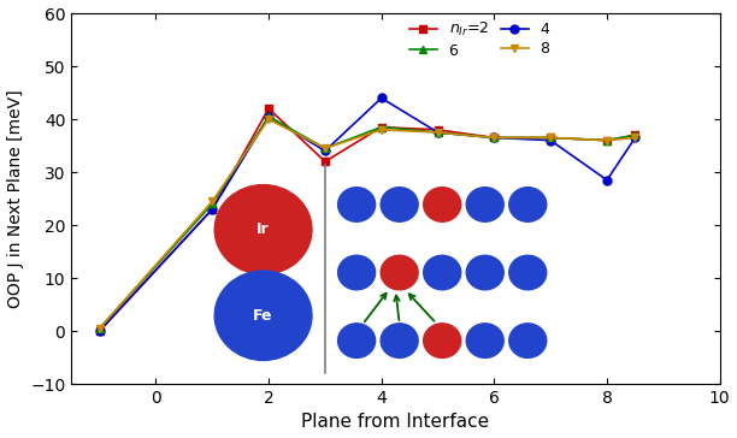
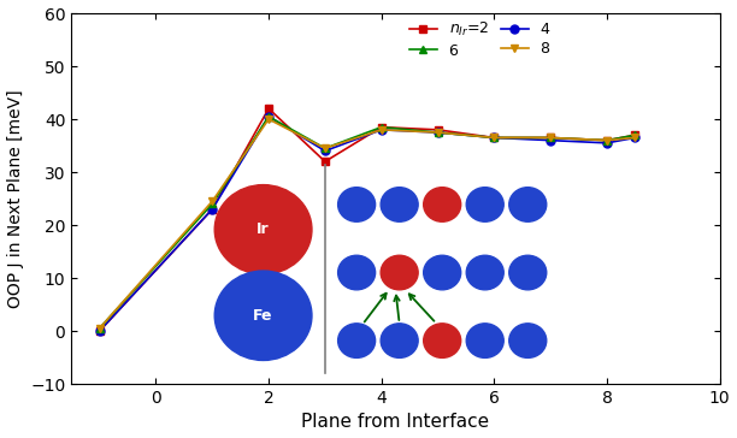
4/4: 44.0 -> 38.0
4/8: 28.5 -> 35.5
